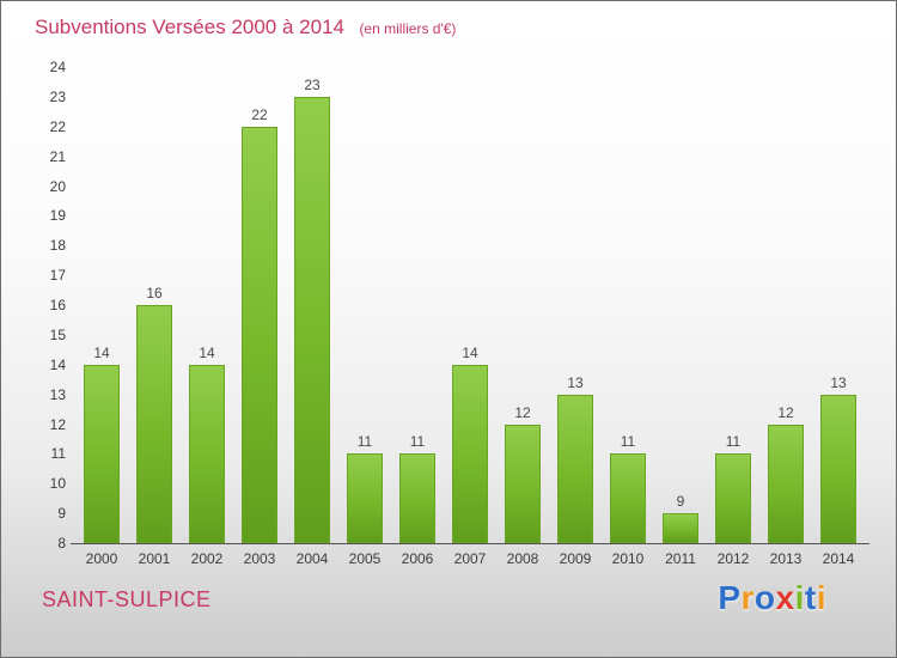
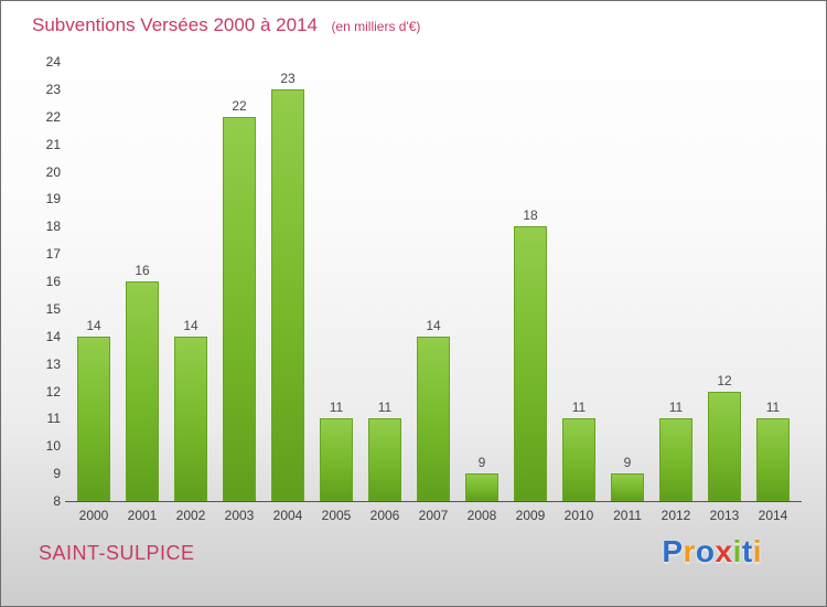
2008: 12 -> 9
2009: 13 -> 18
2014: 13 -> 11
